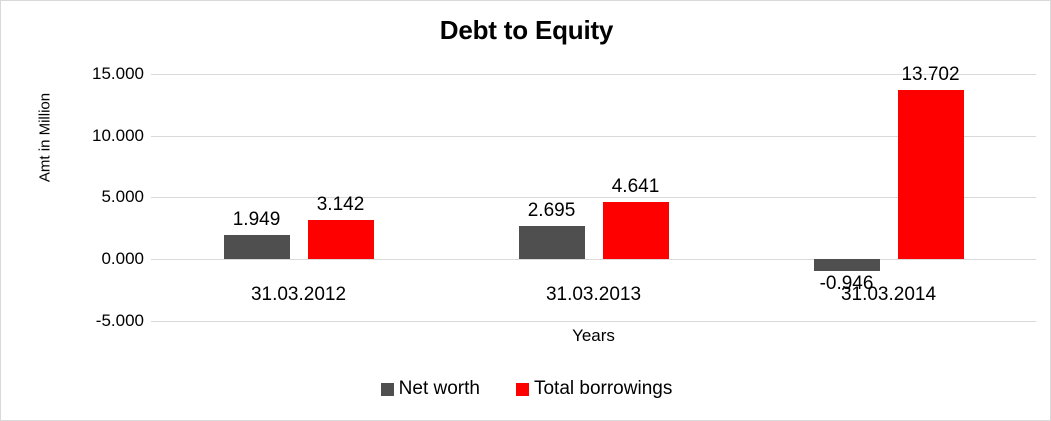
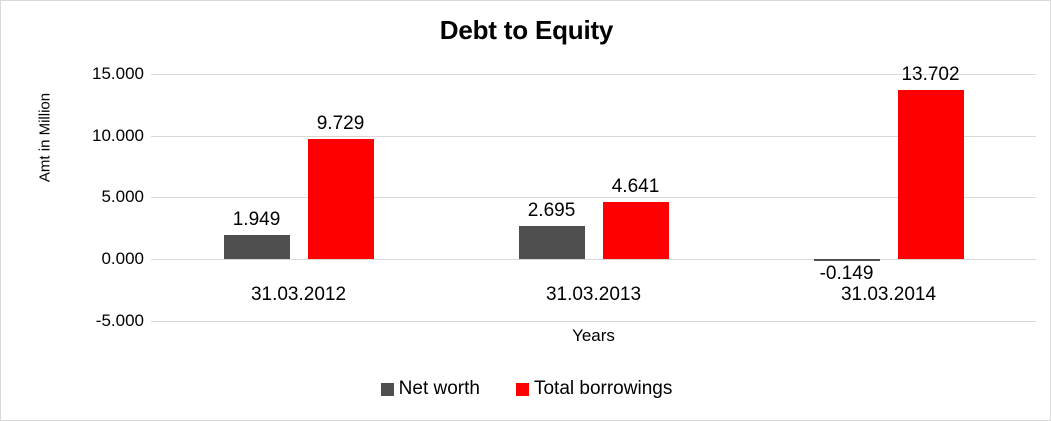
Total borrowings/31.03.2012: 3.142 -> 9.729
Net worth/31.03.2014: -0.946 -> -0.149
